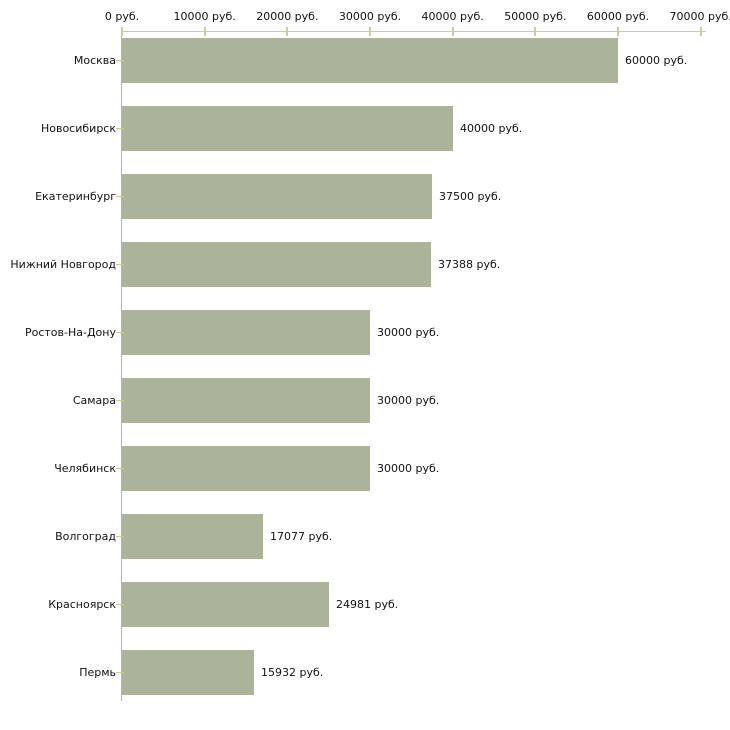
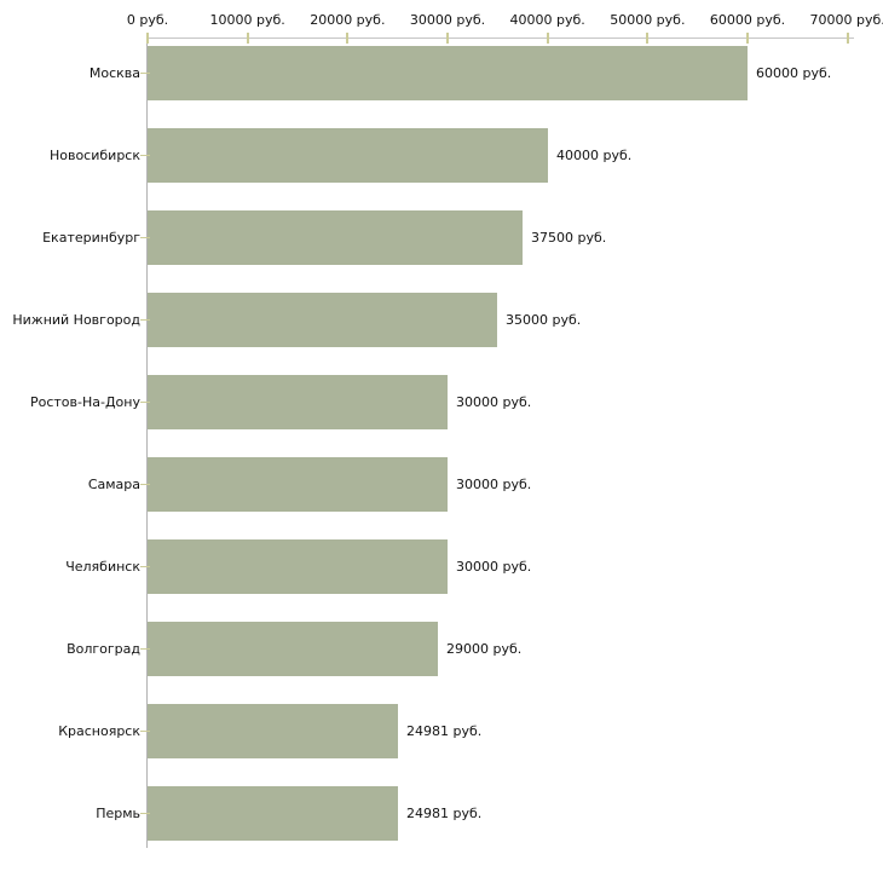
Нижний Новгород: 37388 -> 35000
Волгоград: 17077 -> 29000
Пермь: 15932 -> 24981
